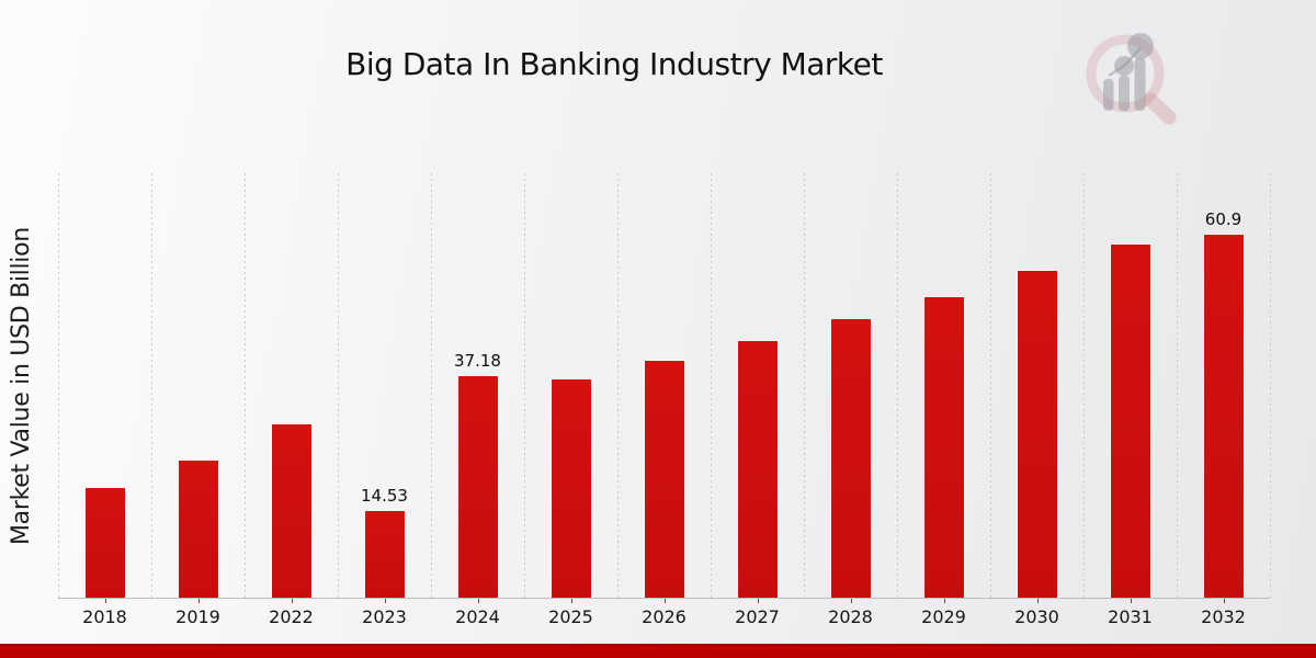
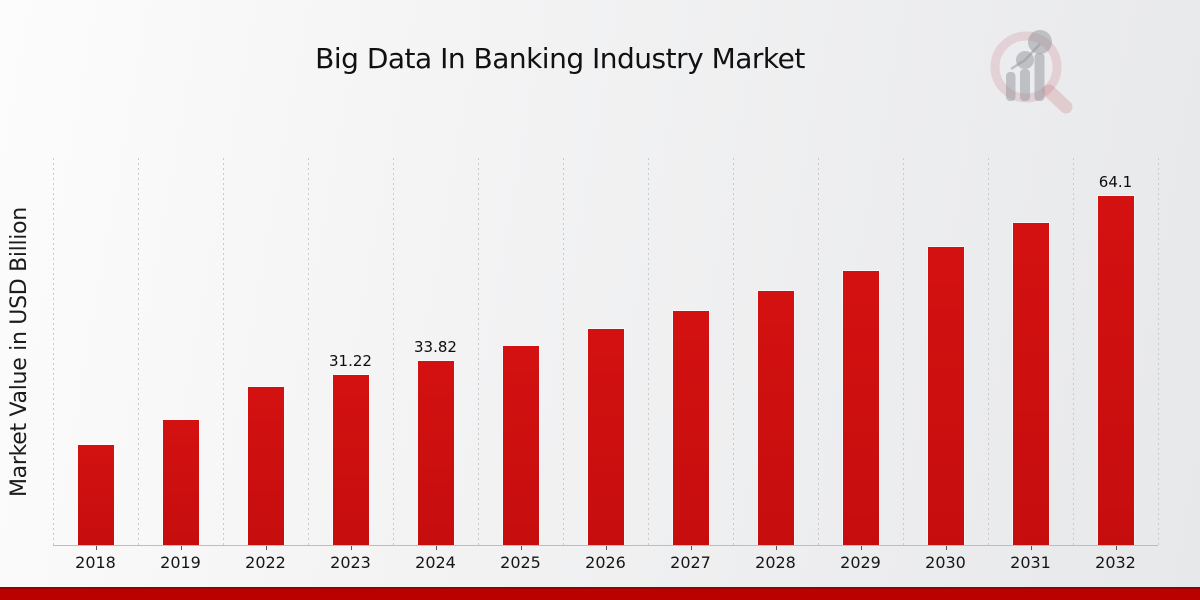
2023: 14.53 -> 31.22
2024: 37.18 -> 33.82
2032: 60.9 -> 64.1
